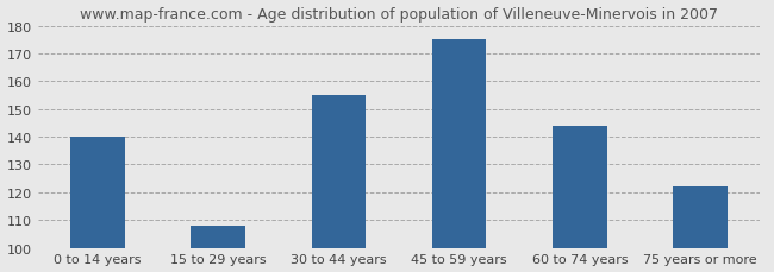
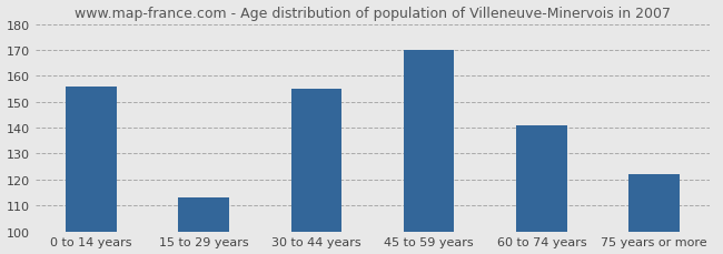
0 to 14 years: 140 -> 156
15 to 29 years: 108 -> 113
45 to 59 years: 175 -> 170
60 to 74 years: 144 -> 141
